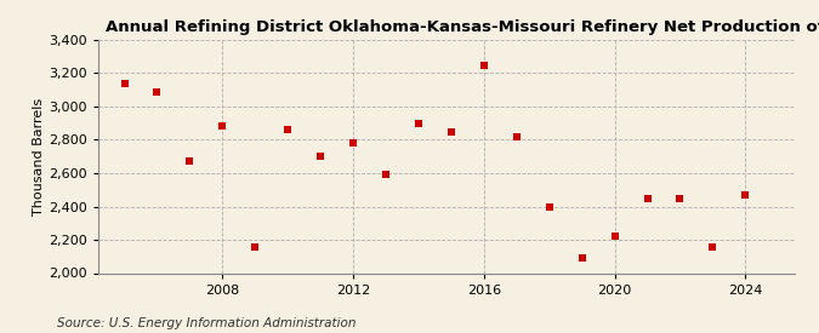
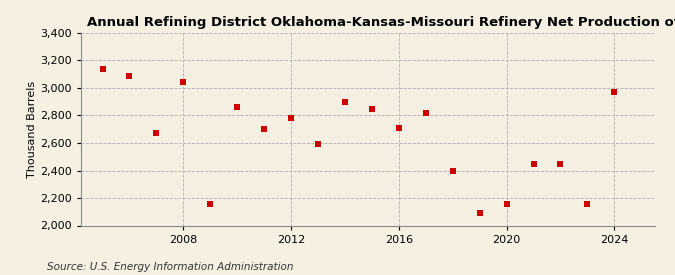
2008: 2,880 -> 3,040
2016: 3,250 -> 2,710
2020: 2,220 -> 2,160
2024: 2,470 -> 2,970
